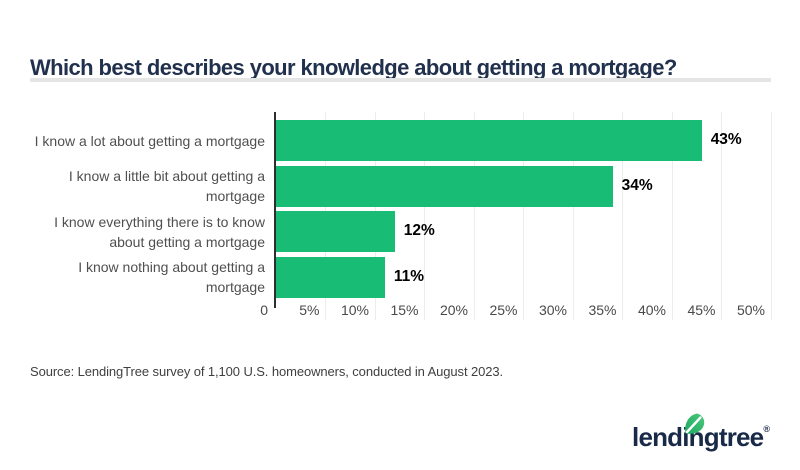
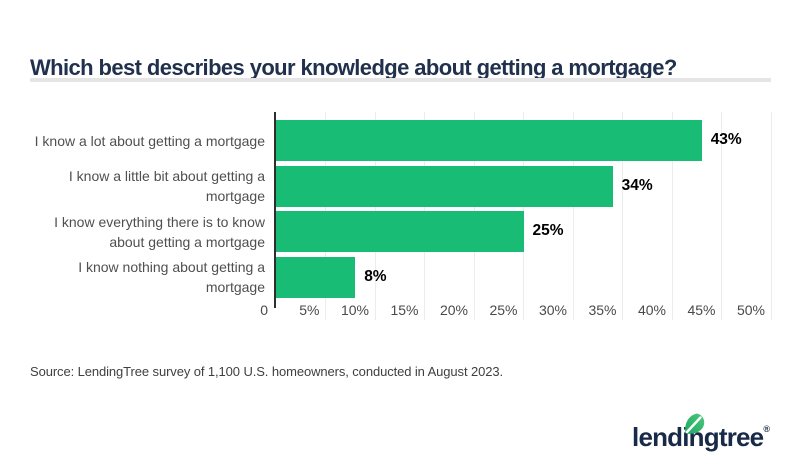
I know everything there is to know about getting a mortgage: 12% -> 25%
I know nothing about getting a mortgage: 11% -> 8%
